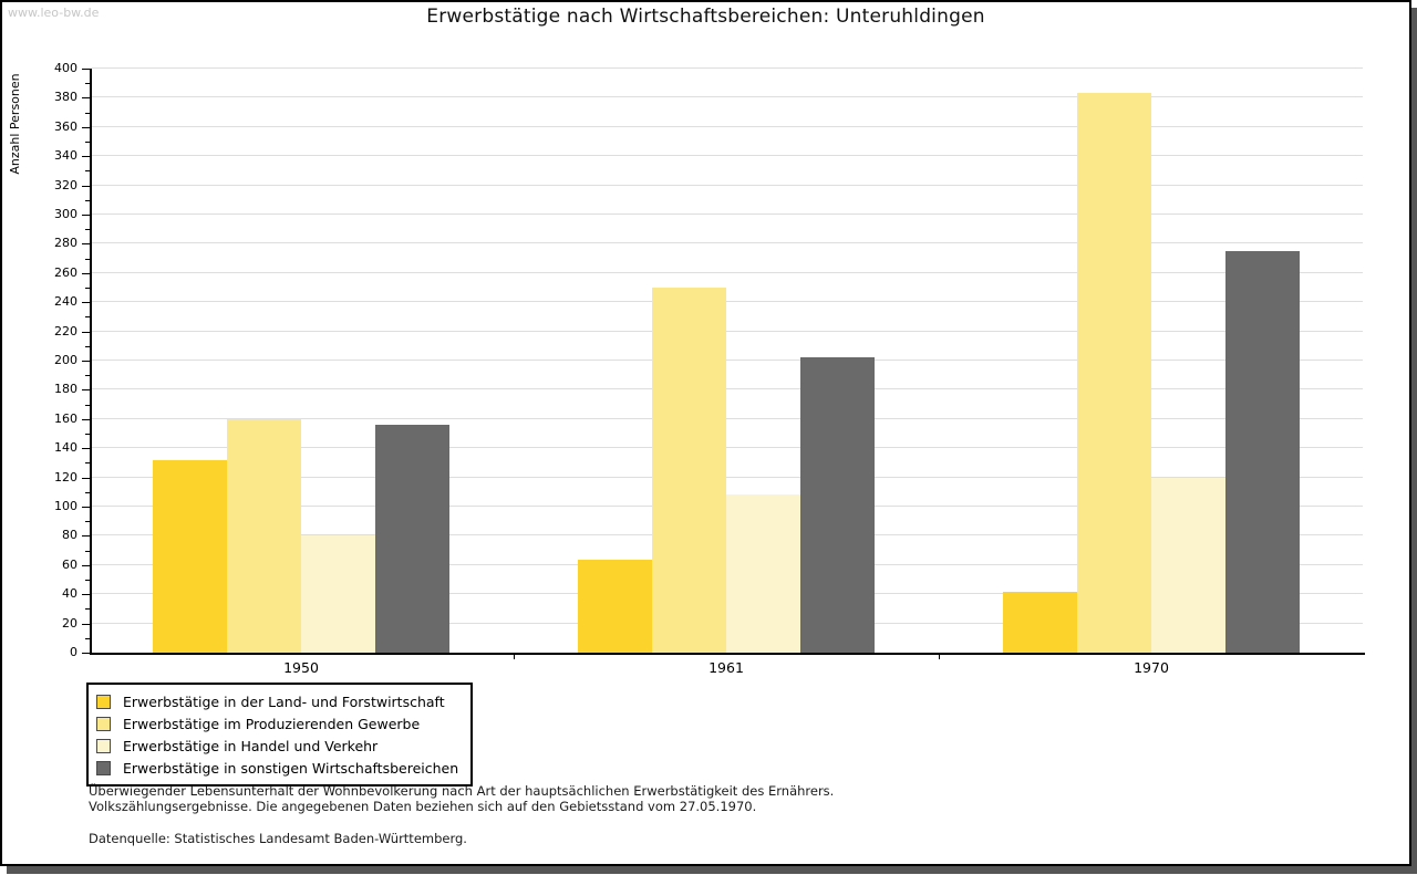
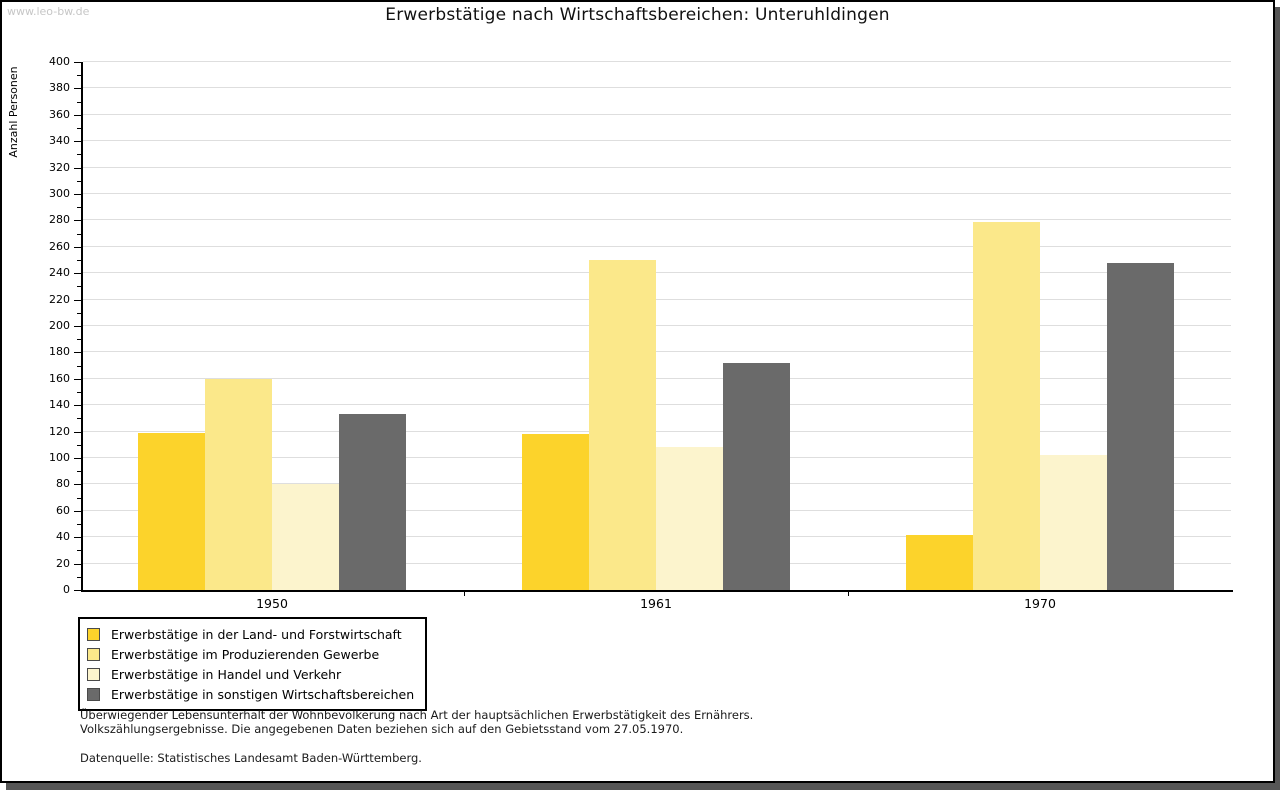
Erwerbstätige in der Land- und Forstwirtschaft/1950: 132 -> 119
Erwerbstätige in sonstigen Wirtschaftsbereichen/1950: 156 -> 133
Erwerbstätige in der Land- und Forstwirtschaft/1961: 64 -> 118
Erwerbstätige in sonstigen Wirtschaftsbereichen/1961: 202 -> 172
Erwerbstätige im Produzierenden Gewerbe/1970: 383 -> 279
Erwerbstätige in Handel und Verkehr/1970: 120 -> 102
Erwerbstätige in sonstigen Wirtschaftsbereichen/1970: 275 -> 248
